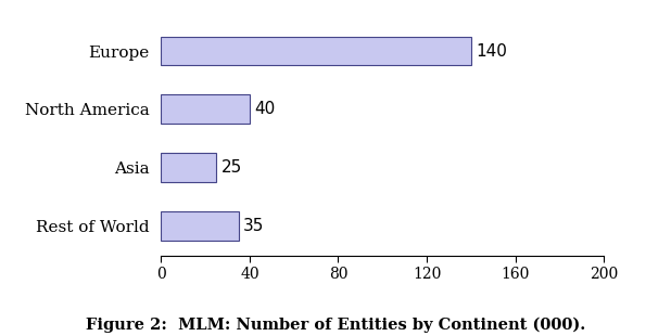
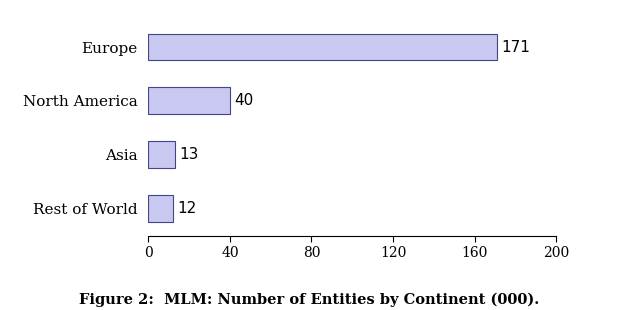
Europe: 140 -> 171
Asia: 25 -> 13
Rest of World: 35 -> 12
